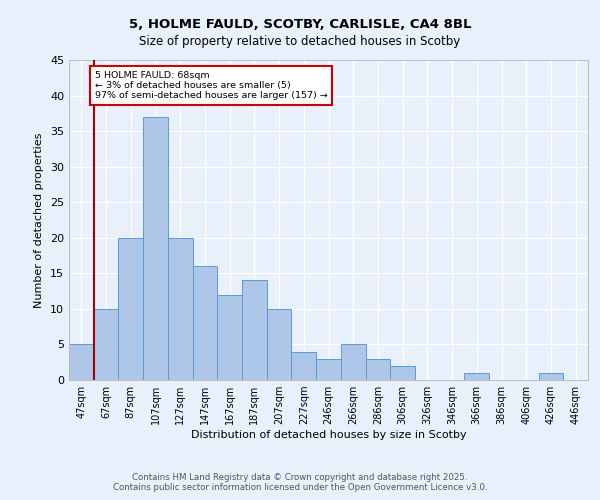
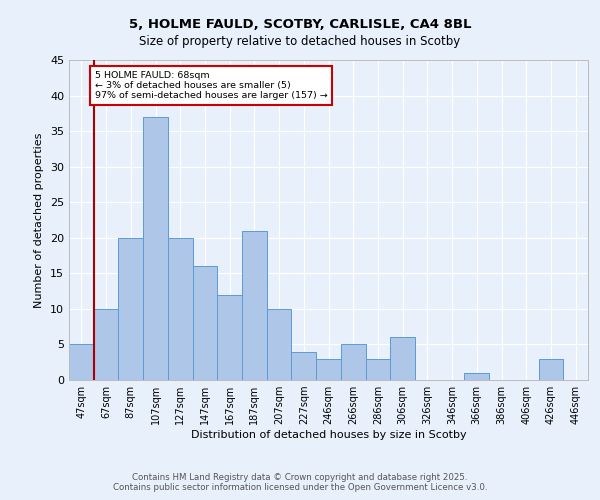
187sqm: 14 -> 21
306sqm: 2 -> 6
426sqm: 1 -> 3
